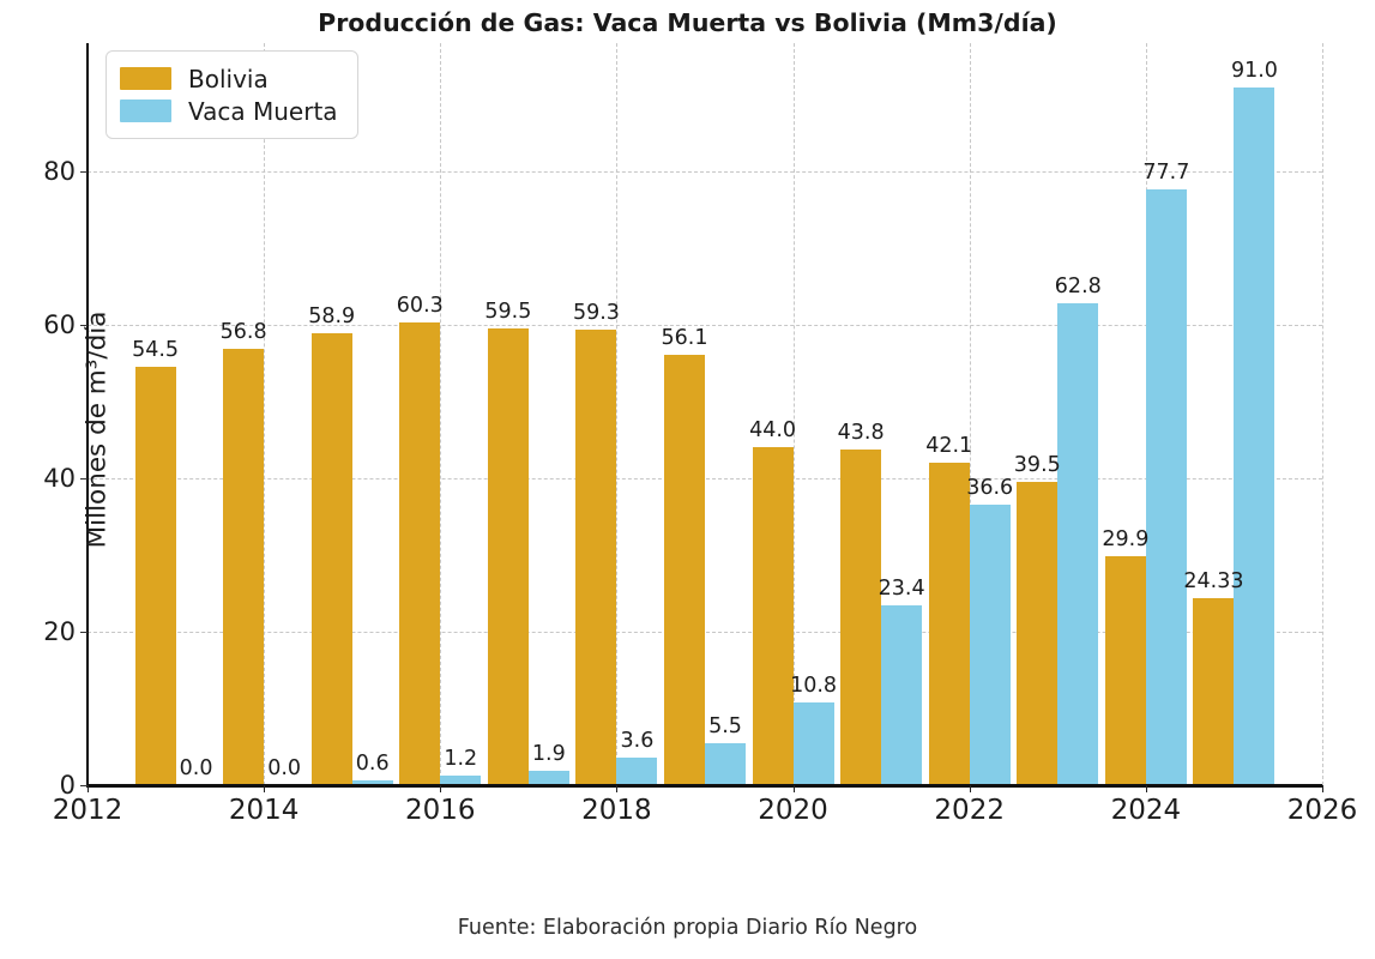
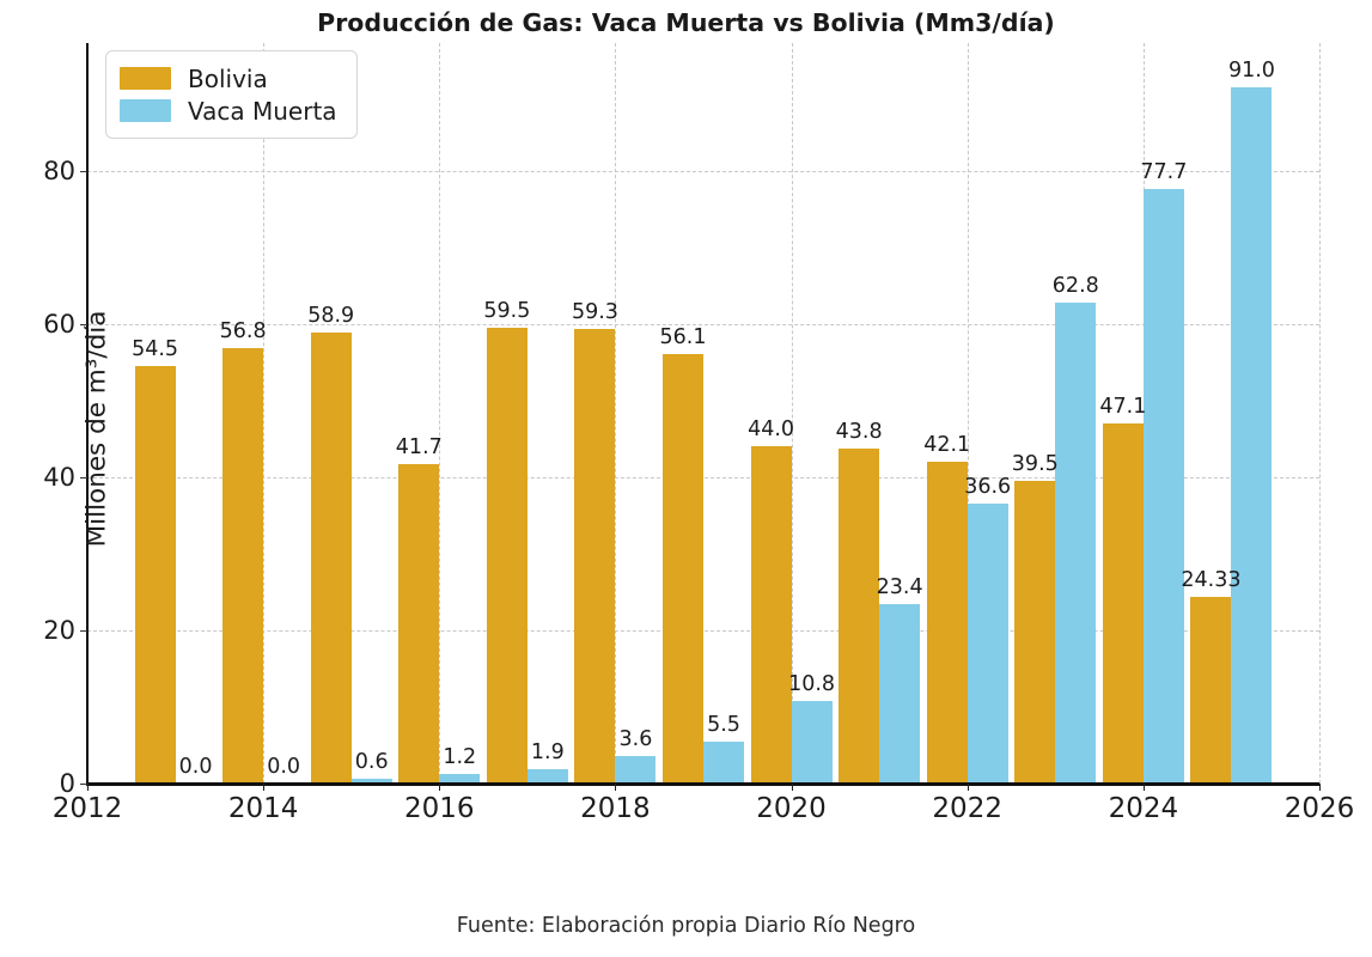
Bolivia/2016: 60.3 -> 41.7
Bolivia/2024: 29.9 -> 47.1
